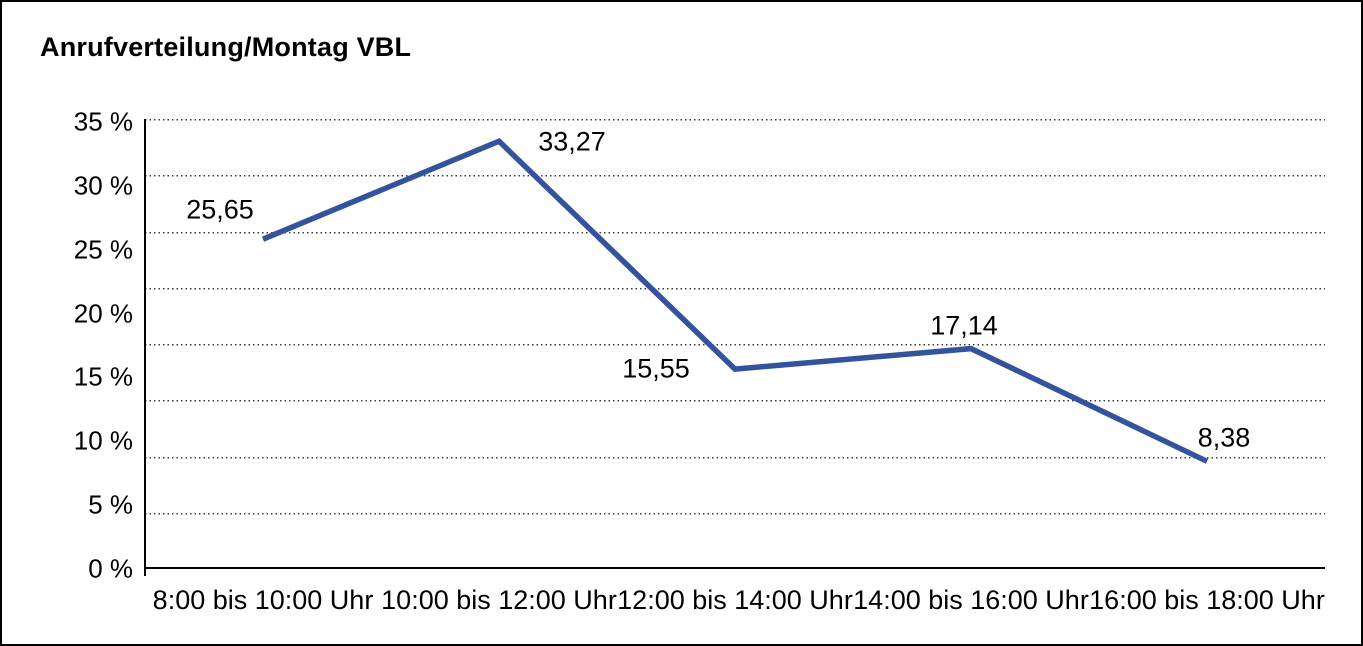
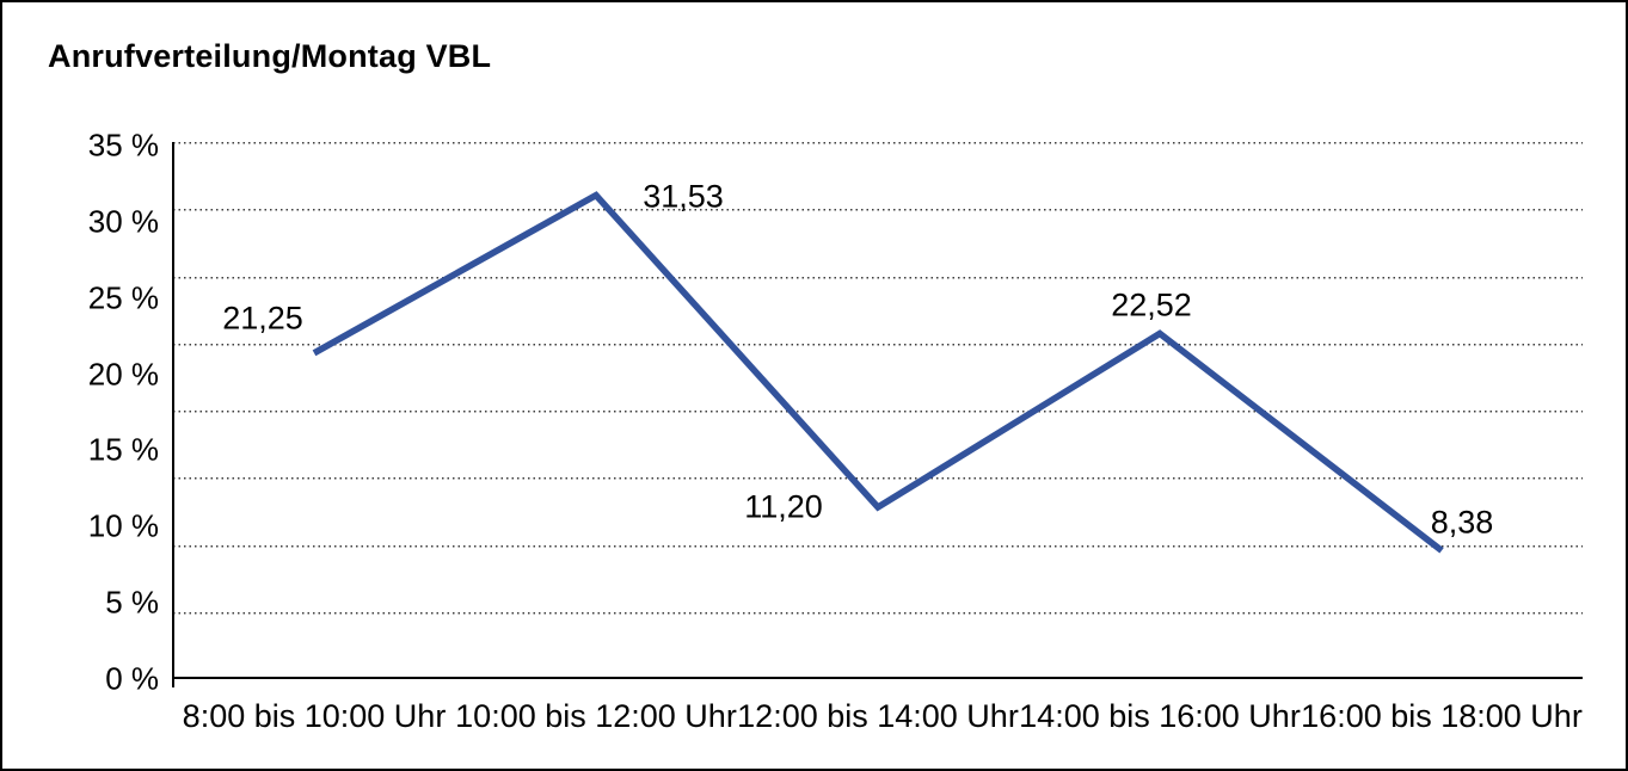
8:00 bis 10:00 Uhr: 25,65 -> 21,25
10:00 bis 12:00 Uhr: 33,27 -> 31,53
12:00 bis 14:00 Uhr: 15,55 -> 11,20
14:00 bis 16:00 Uhr: 17,14 -> 22,52
